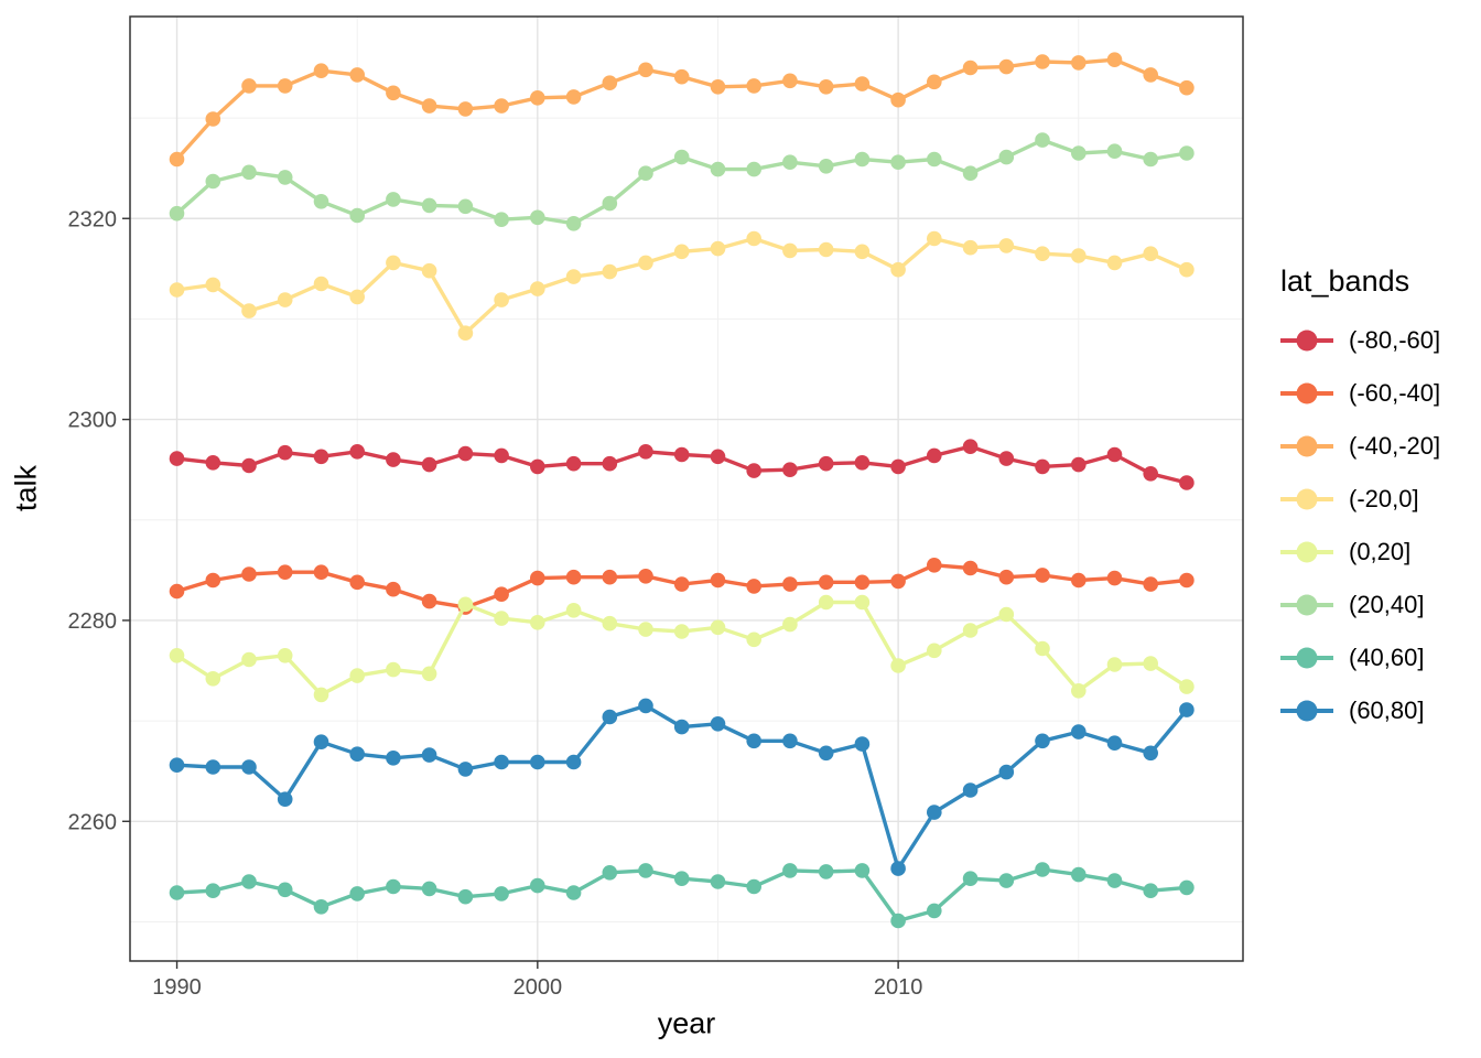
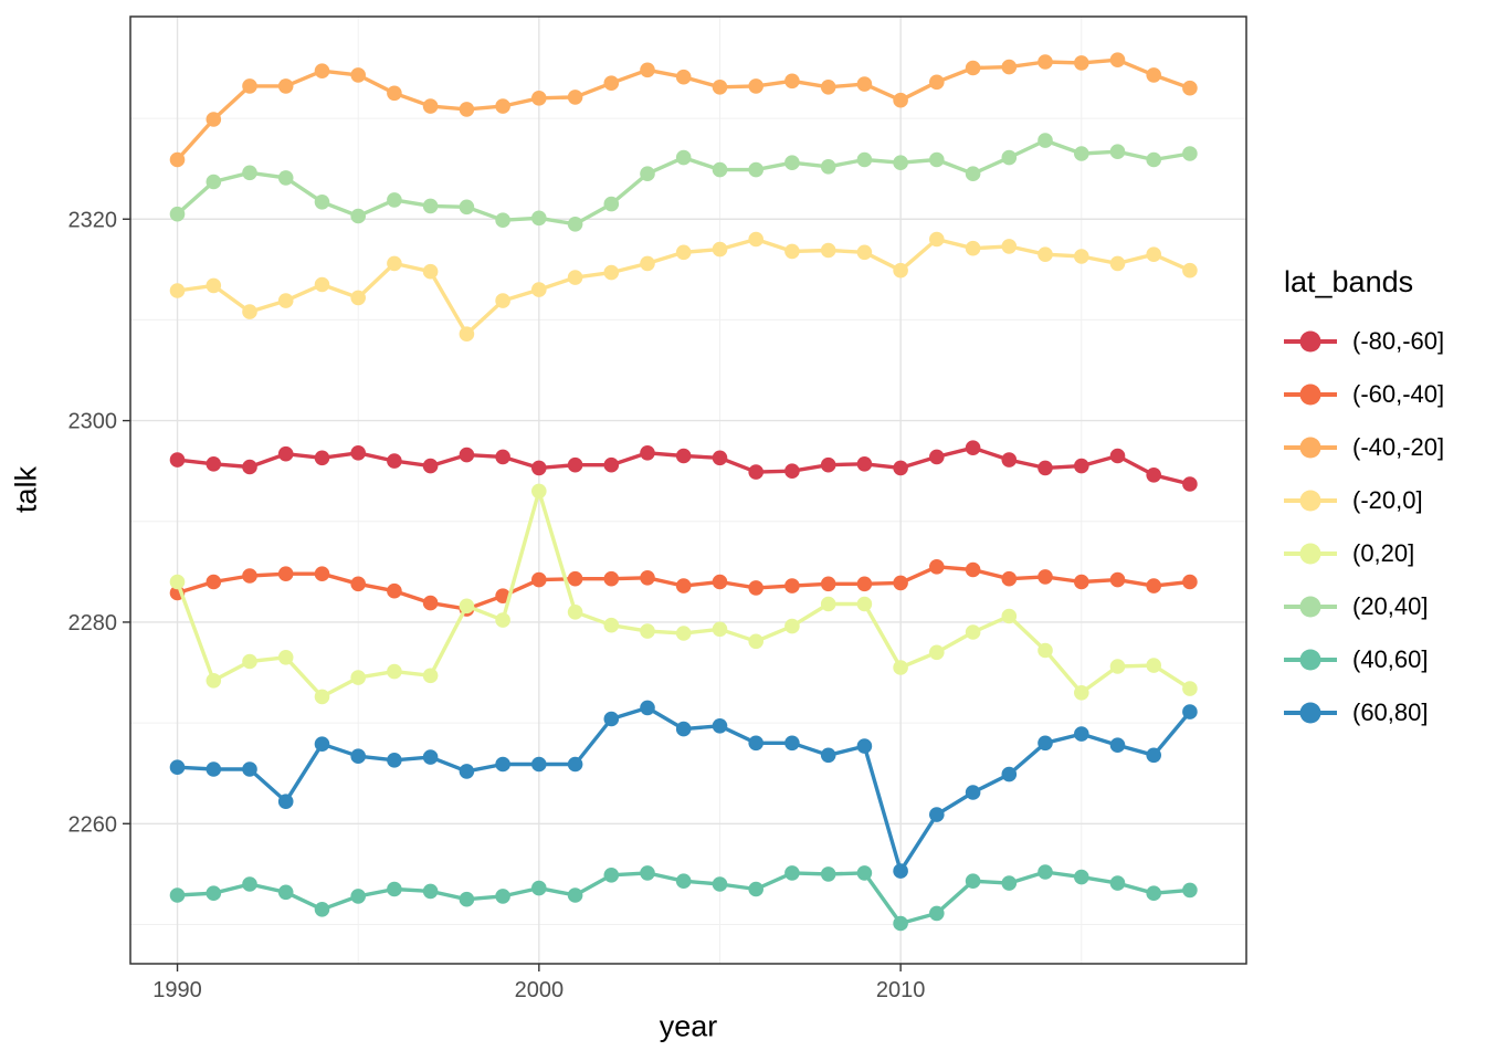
(0,20]/1990: 2276 -> 2284
(0,20]/2000: 2280 -> 2293
